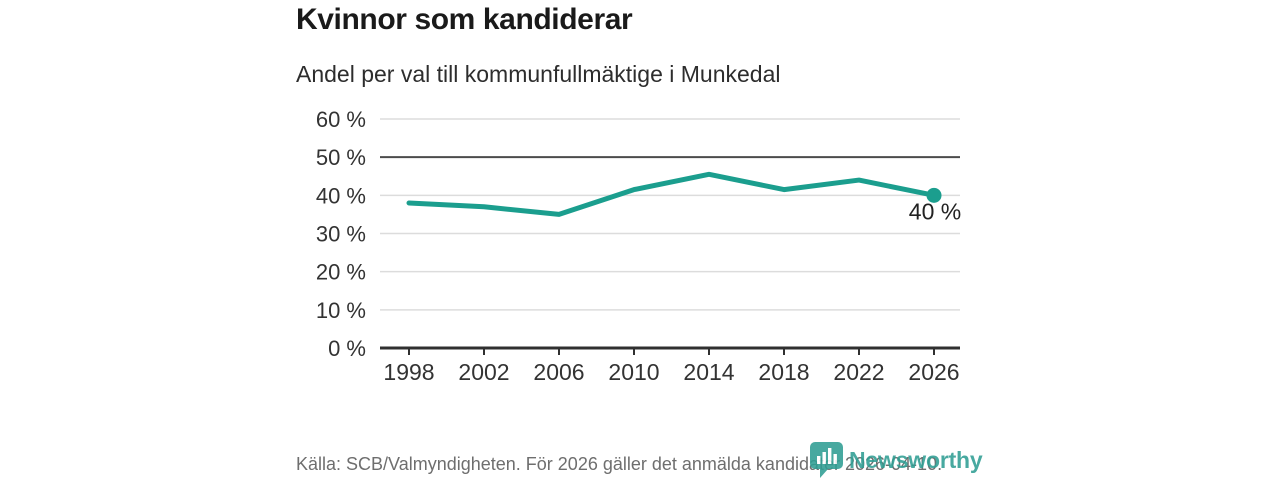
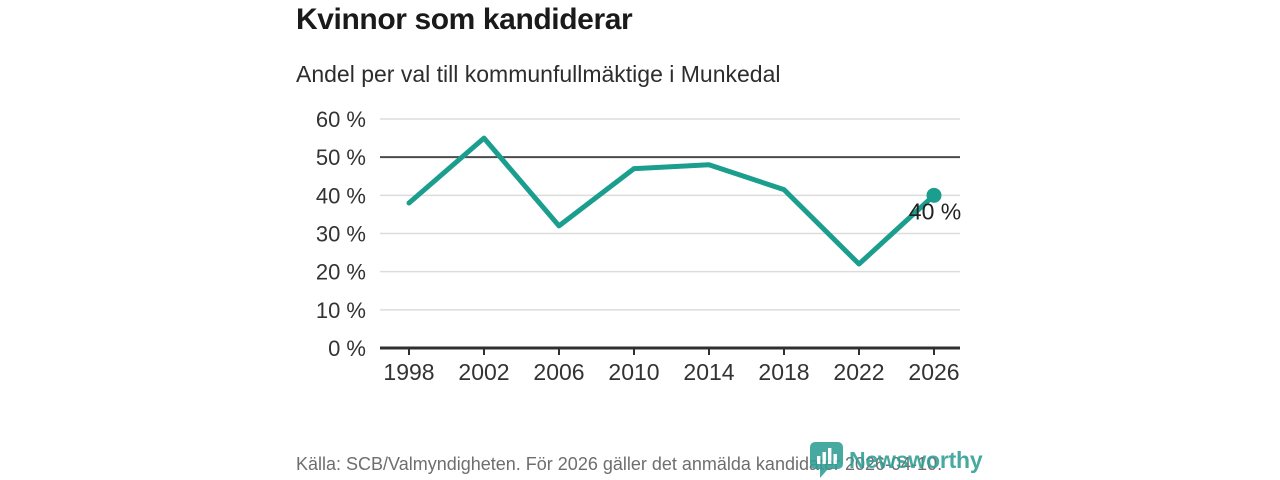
2002: 37% -> 55%
2006: 35% -> 32%
2010: 42% -> 47%
2014: 46% -> 48%
2022: 44% -> 22%
